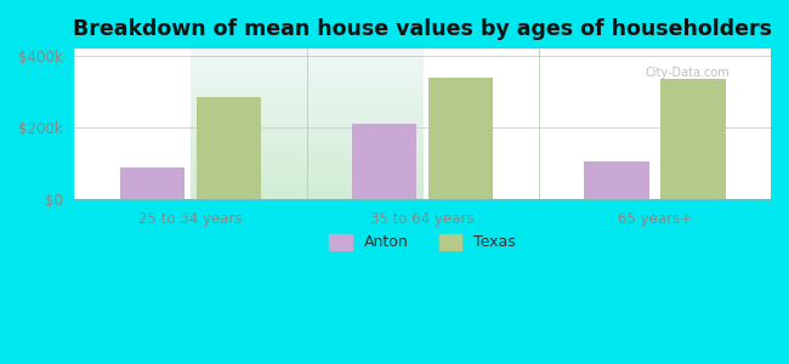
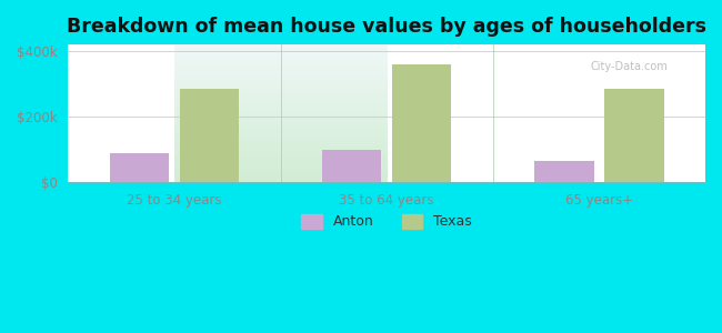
Anton/35 to 64 years: $210k -> $100k
Texas/35 to 64 years: $340k -> $360k
Anton/65 years+: $105k -> $65k
Texas/65 years+: $335k -> $285k
